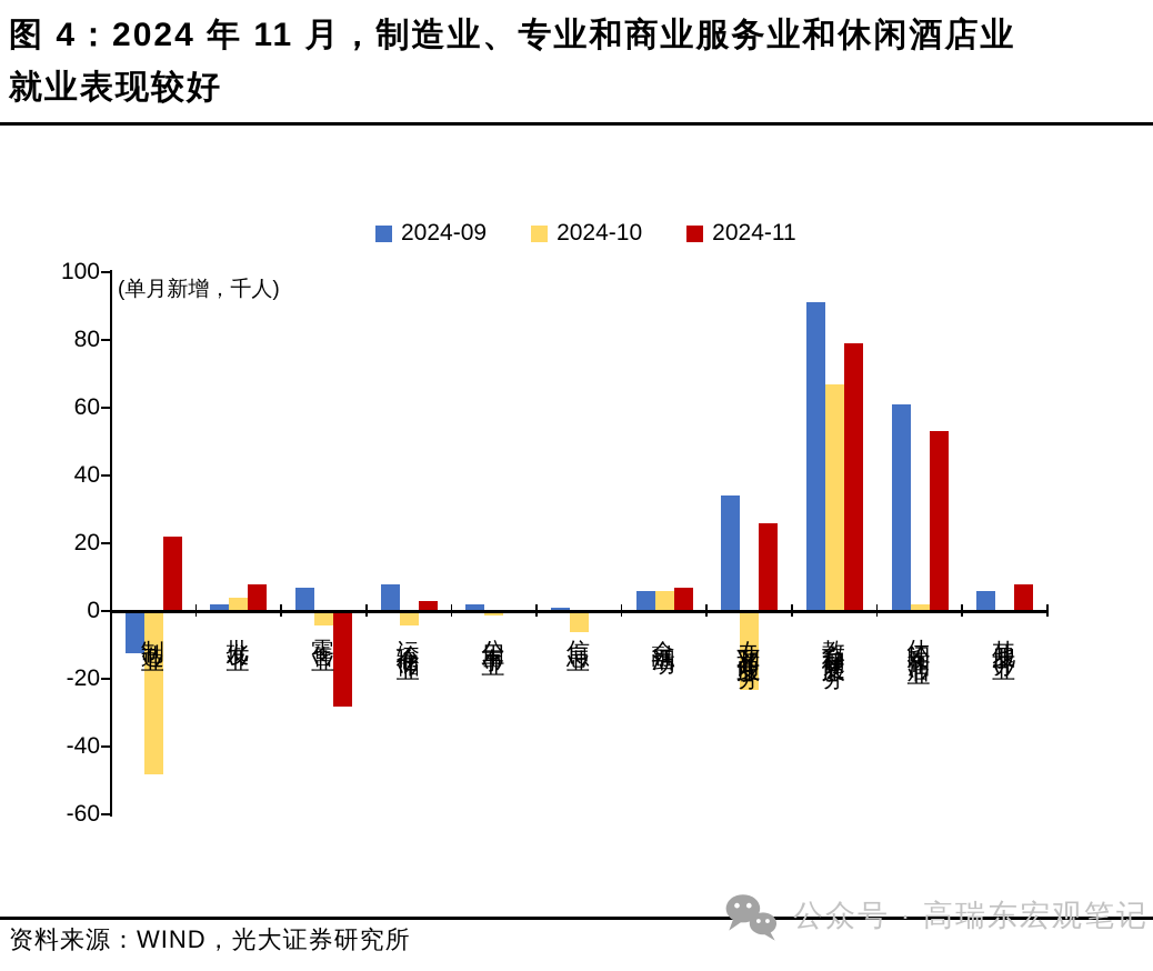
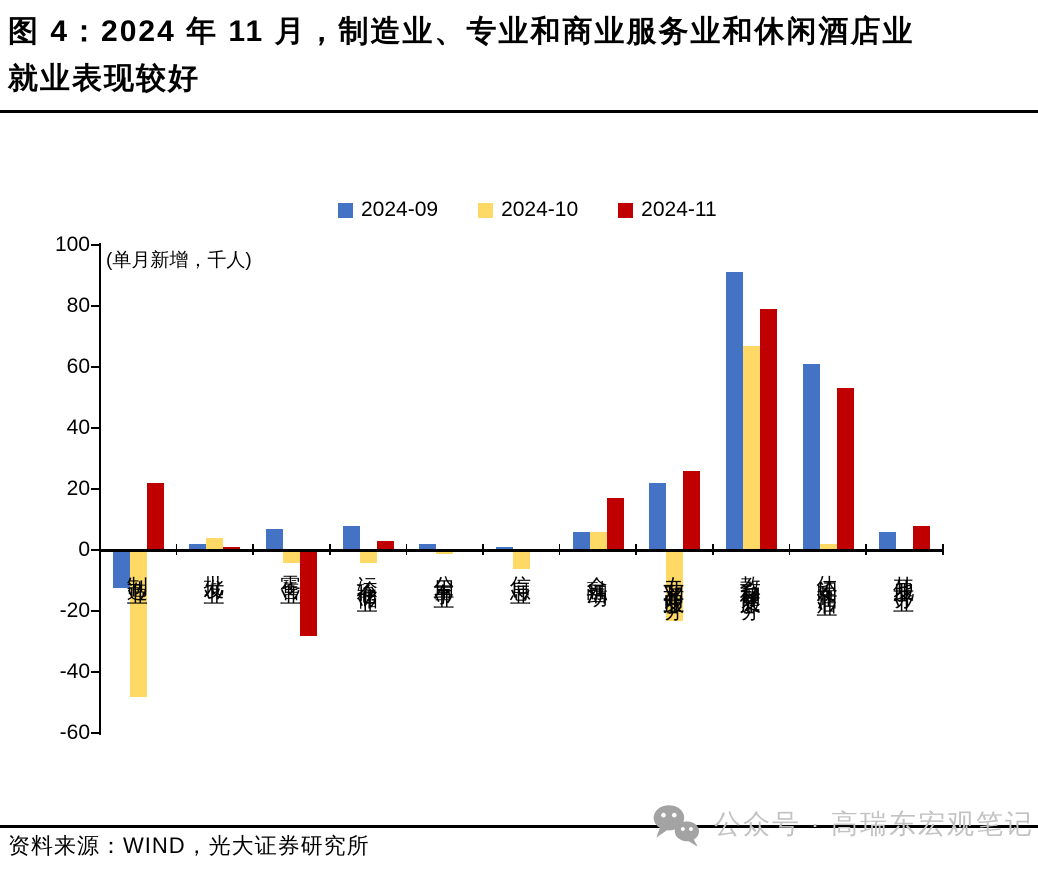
2024-11/批发业: 8 -> 1
2024-11/金融活动: 7 -> 17
2024-09/专业和商业服务: 34 -> 22
